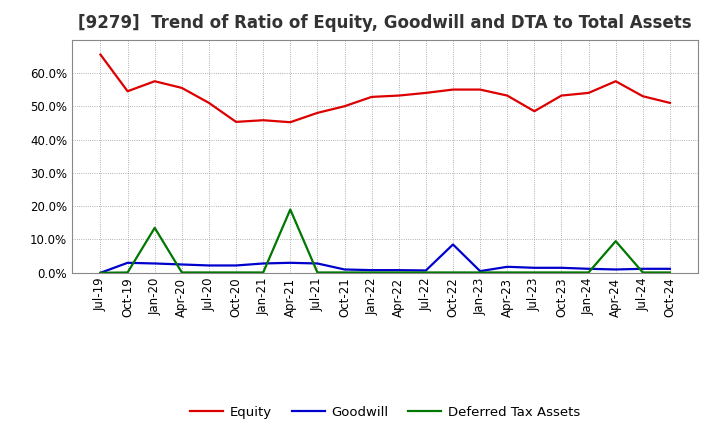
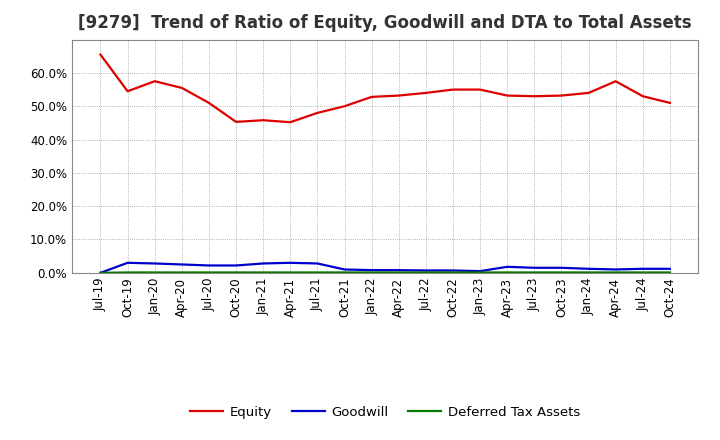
Deferred Tax Assets/Jan-20: 13.5% -> 0.1%
Deferred Tax Assets/Apr-21: 19.0% -> 0.1%
Goodwill/Oct-22: 8.5% -> 0.7%
Equity/Jul-23: 48.5% -> 53.0%
Deferred Tax Assets/Apr-24: 9.5% -> 0.1%
